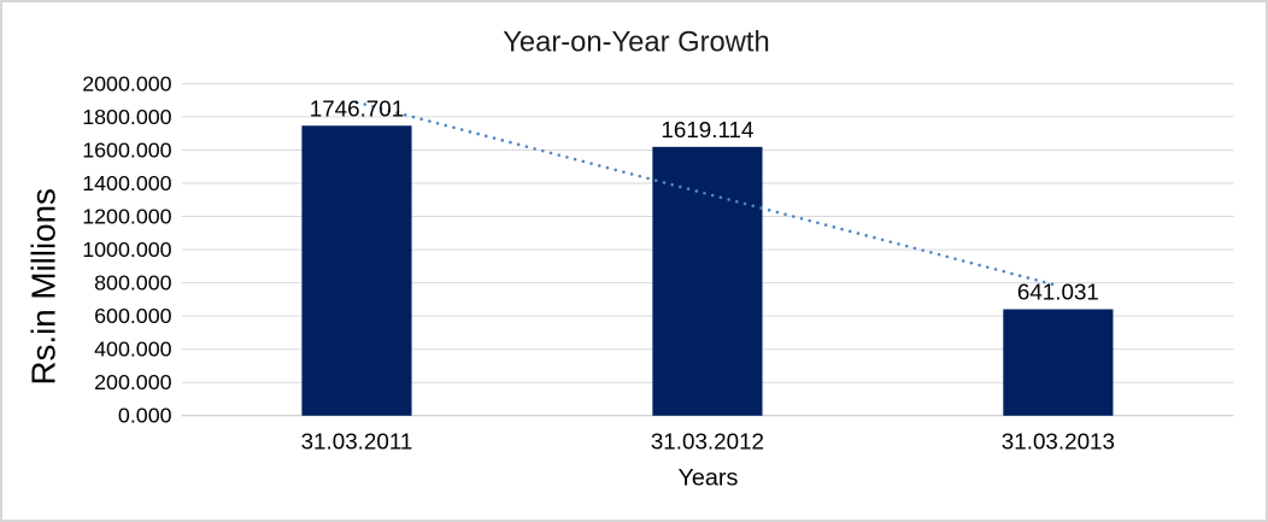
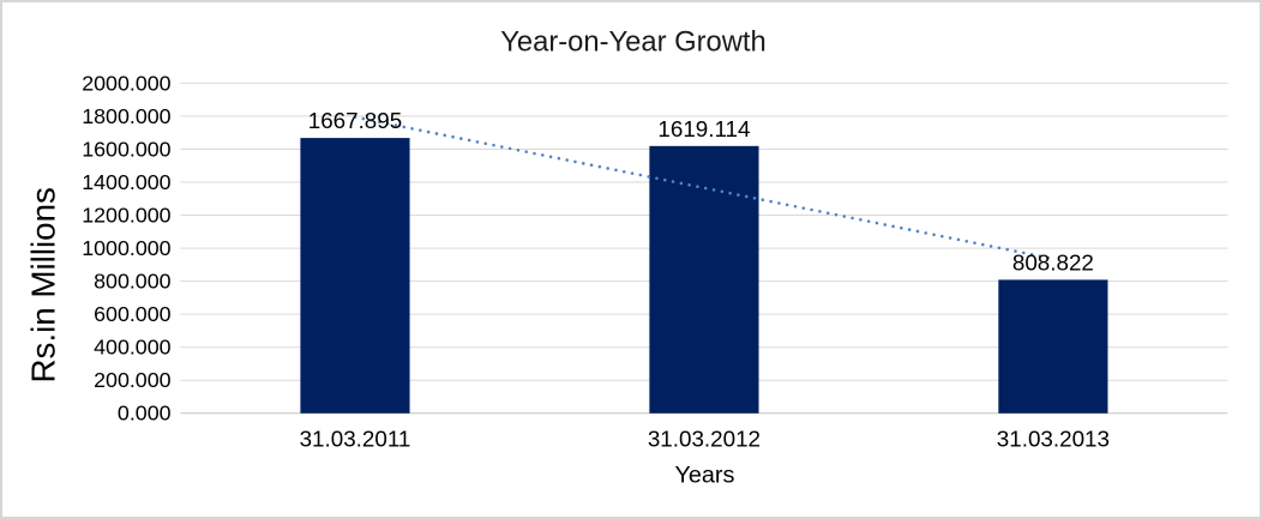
31.03.2011: 1746.701 -> 1667.895
31.03.2013: 641.031 -> 808.822
